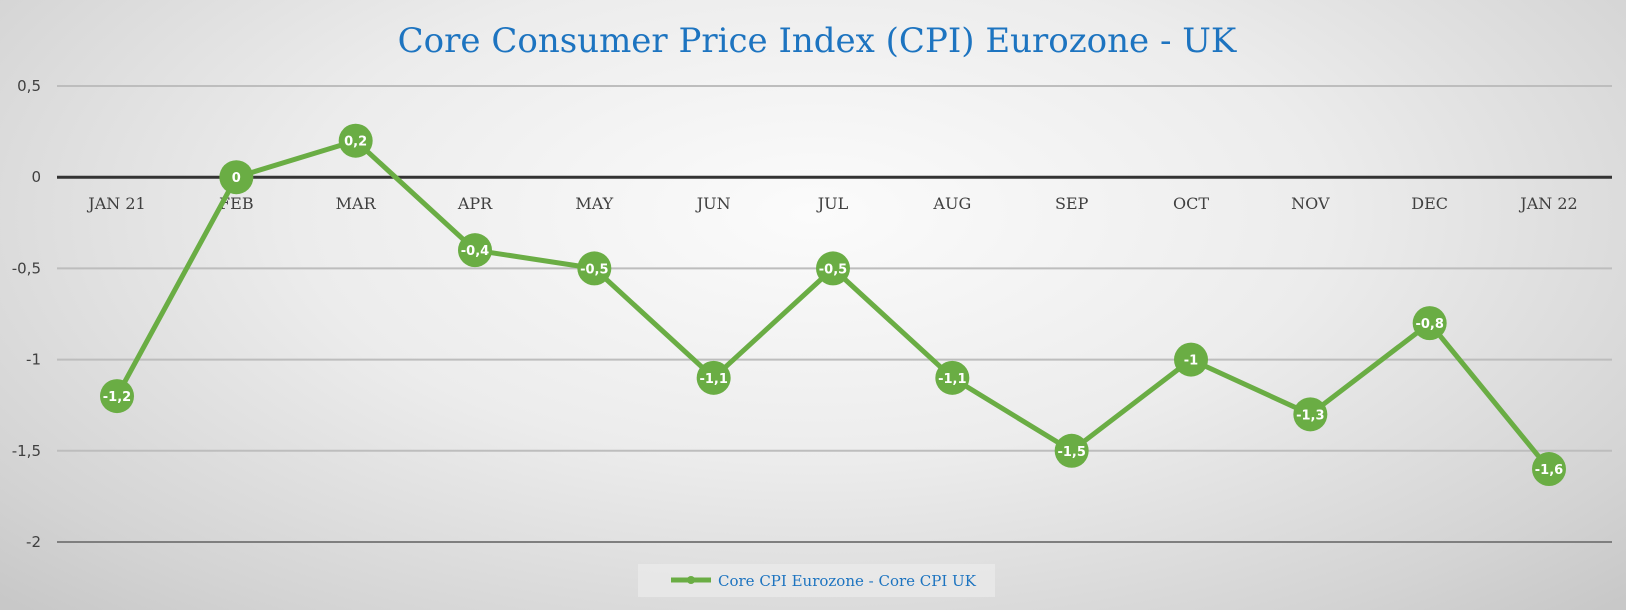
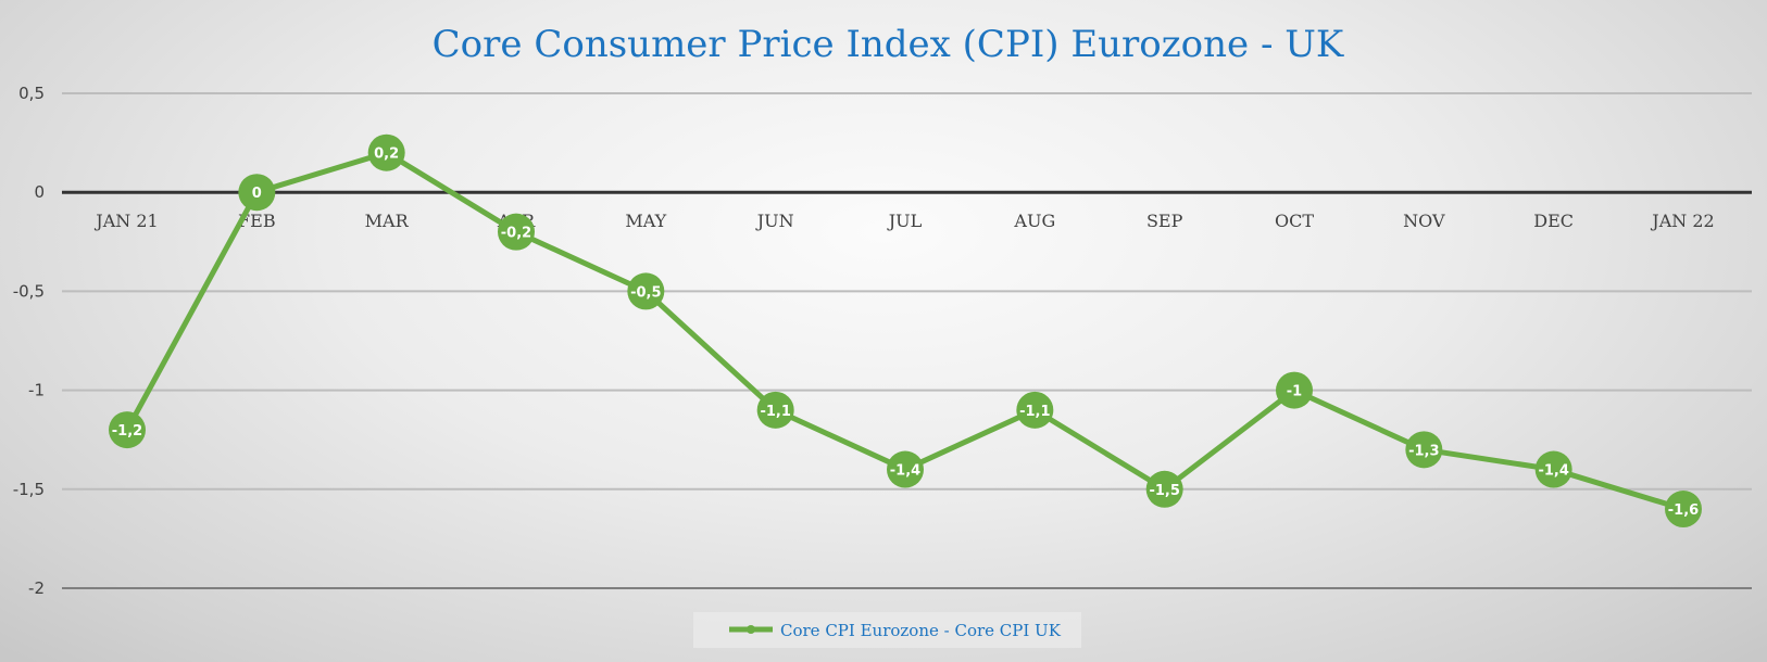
APR: -0,4 -> -0,2
JUL: -0,5 -> -1,4
DEC: -0,8 -> -1,4
